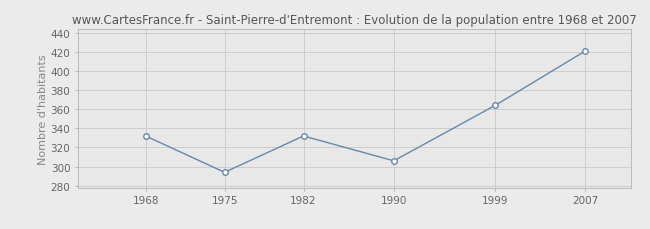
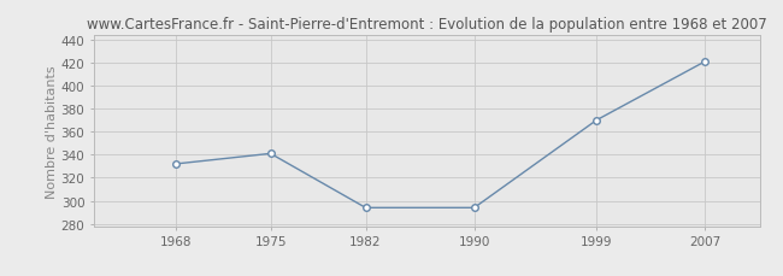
1975: 294 -> 341
1982: 332 -> 294
1990: 306 -> 294
1999: 364 -> 370
